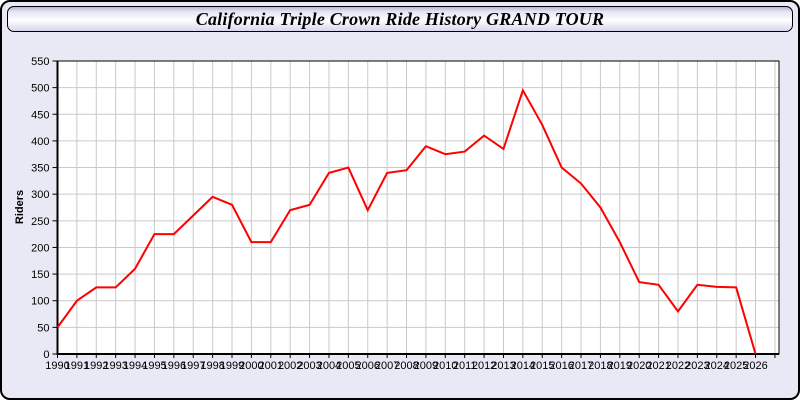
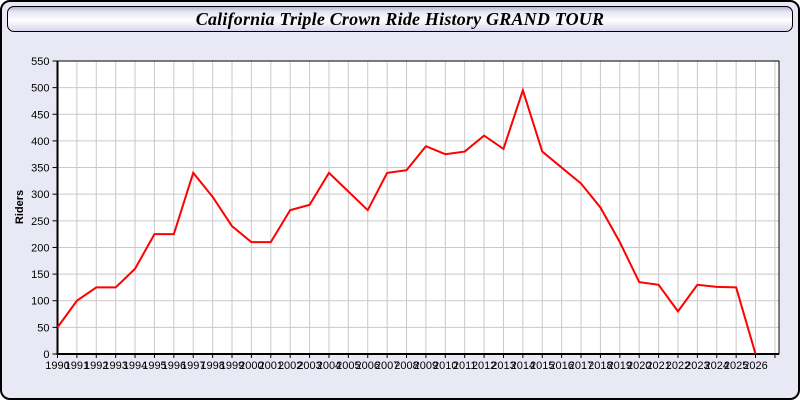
1997: 260 -> 340
1999: 280 -> 240
2005: 350 -> 300
2015: 430 -> 380
